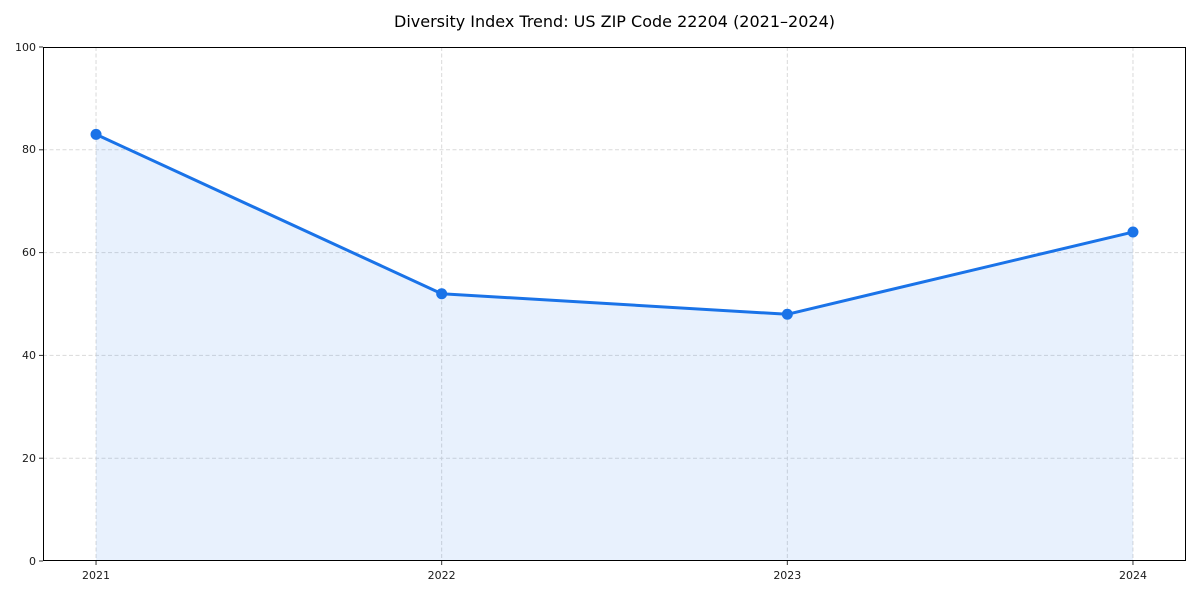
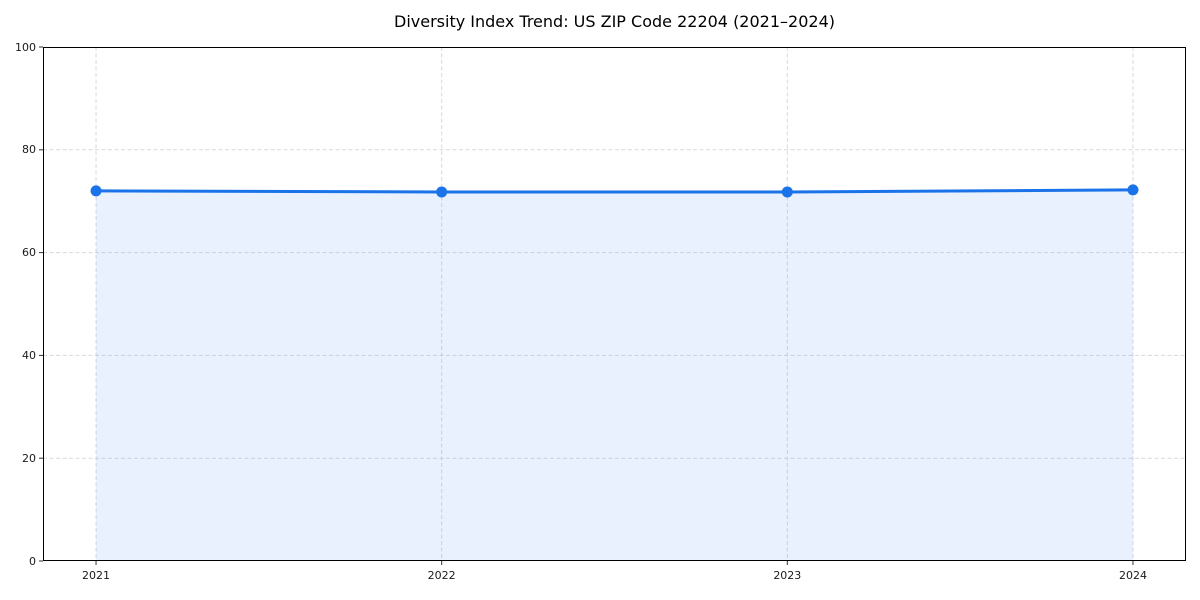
2021: 83 -> 72
2022: 52 -> 72
2023: 48 -> 72
2024: 64 -> 72
